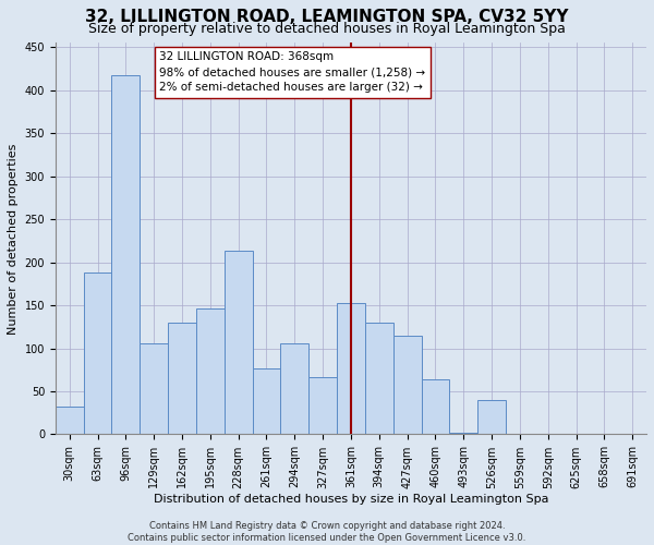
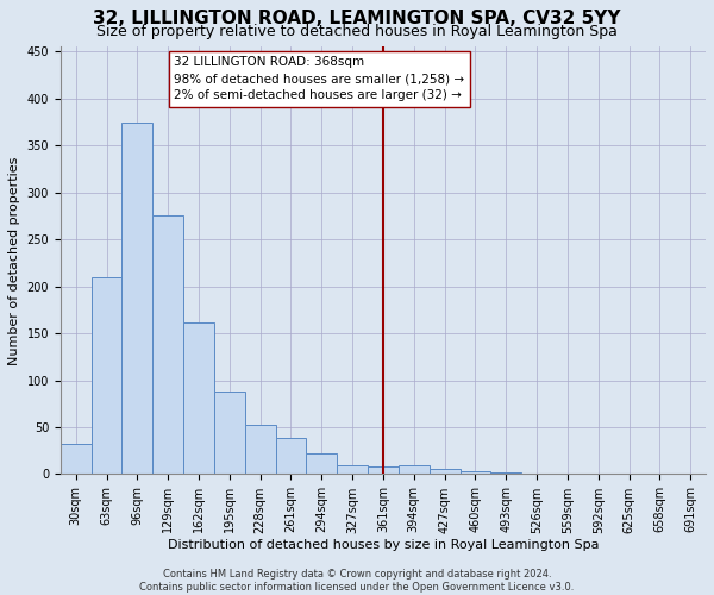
63sqm: 188 -> 210
96sqm: 418 -> 375
129sqm: 106 -> 275
162sqm: 130 -> 162
195sqm: 146 -> 88
228sqm: 214 -> 52
261sqm: 76 -> 38
294sqm: 106 -> 22
327sqm: 66 -> 10
361sqm: 152 -> 8
394sqm: 130 -> 10
427sqm: 114 -> 6
460sqm: 64 -> 3
526sqm: 40 -> 1
